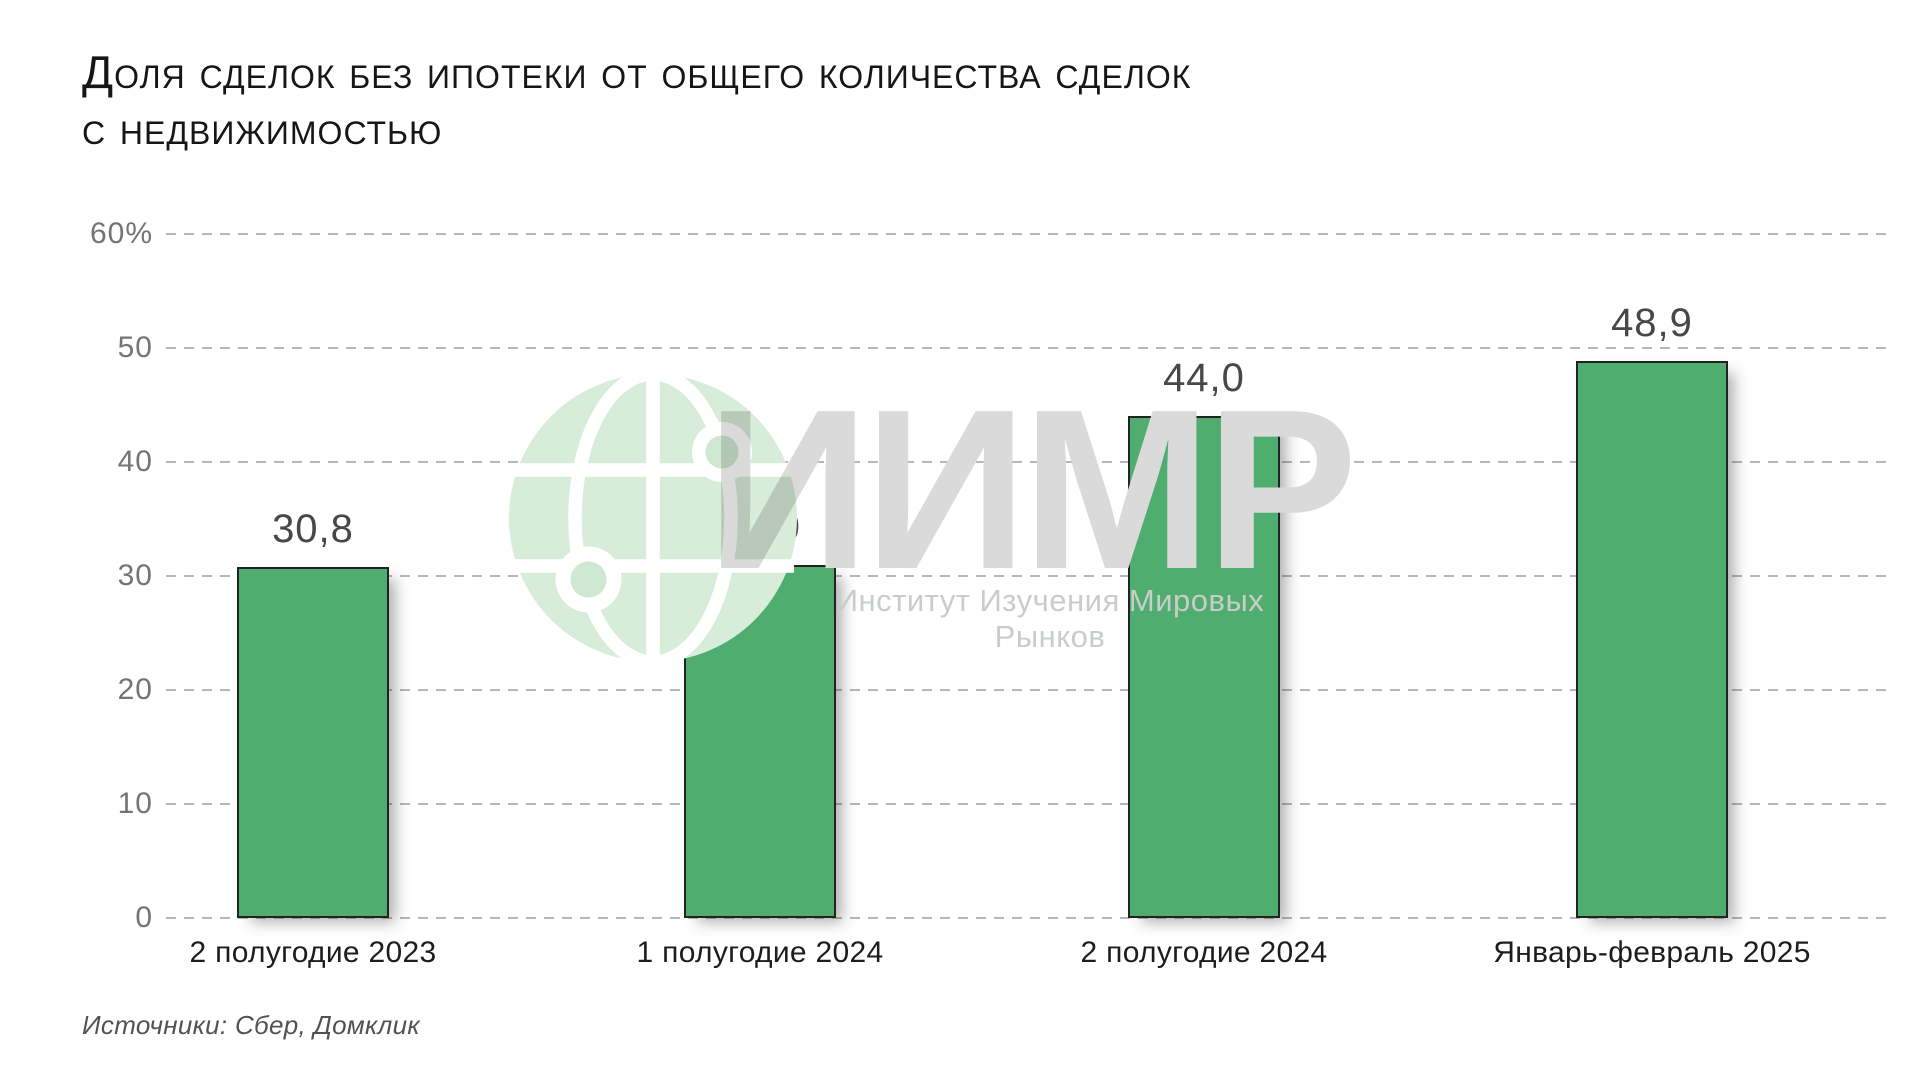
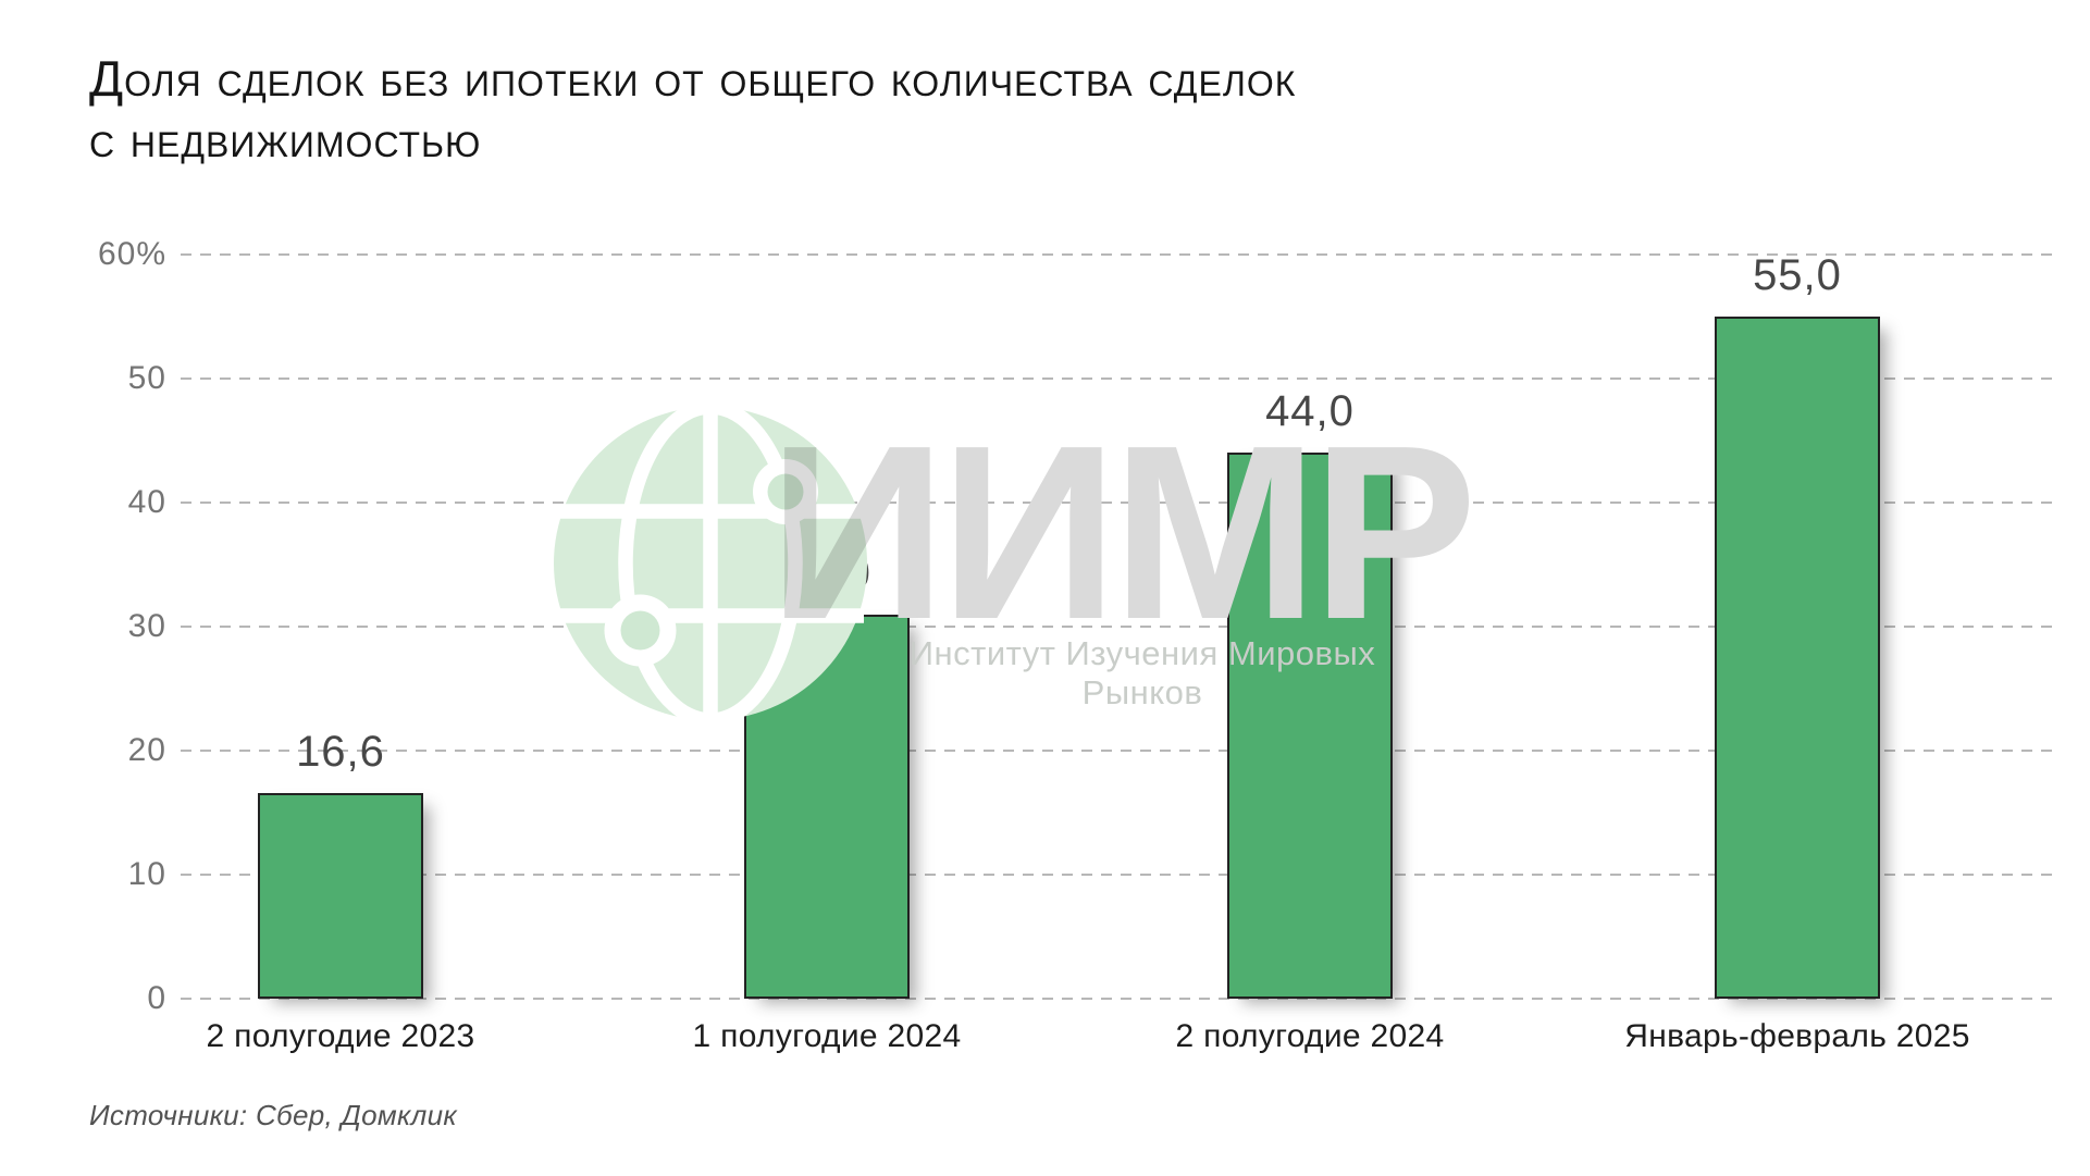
2 полугодие 2023: 30,8 -> 16,6
Январь-февраль 2025: 48,9 -> 55,0
